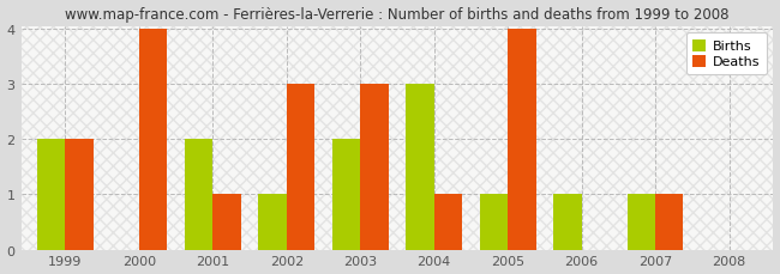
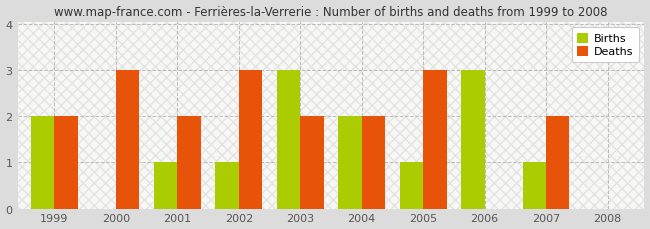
Deaths/2000: 4 -> 3
Births/2001: 2 -> 1
Deaths/2001: 1 -> 2
Births/2003: 2 -> 3
Deaths/2003: 3 -> 2
Births/2004: 3 -> 2
Deaths/2004: 1 -> 2
Deaths/2005: 4 -> 3
Births/2006: 1 -> 3
Deaths/2007: 1 -> 2
